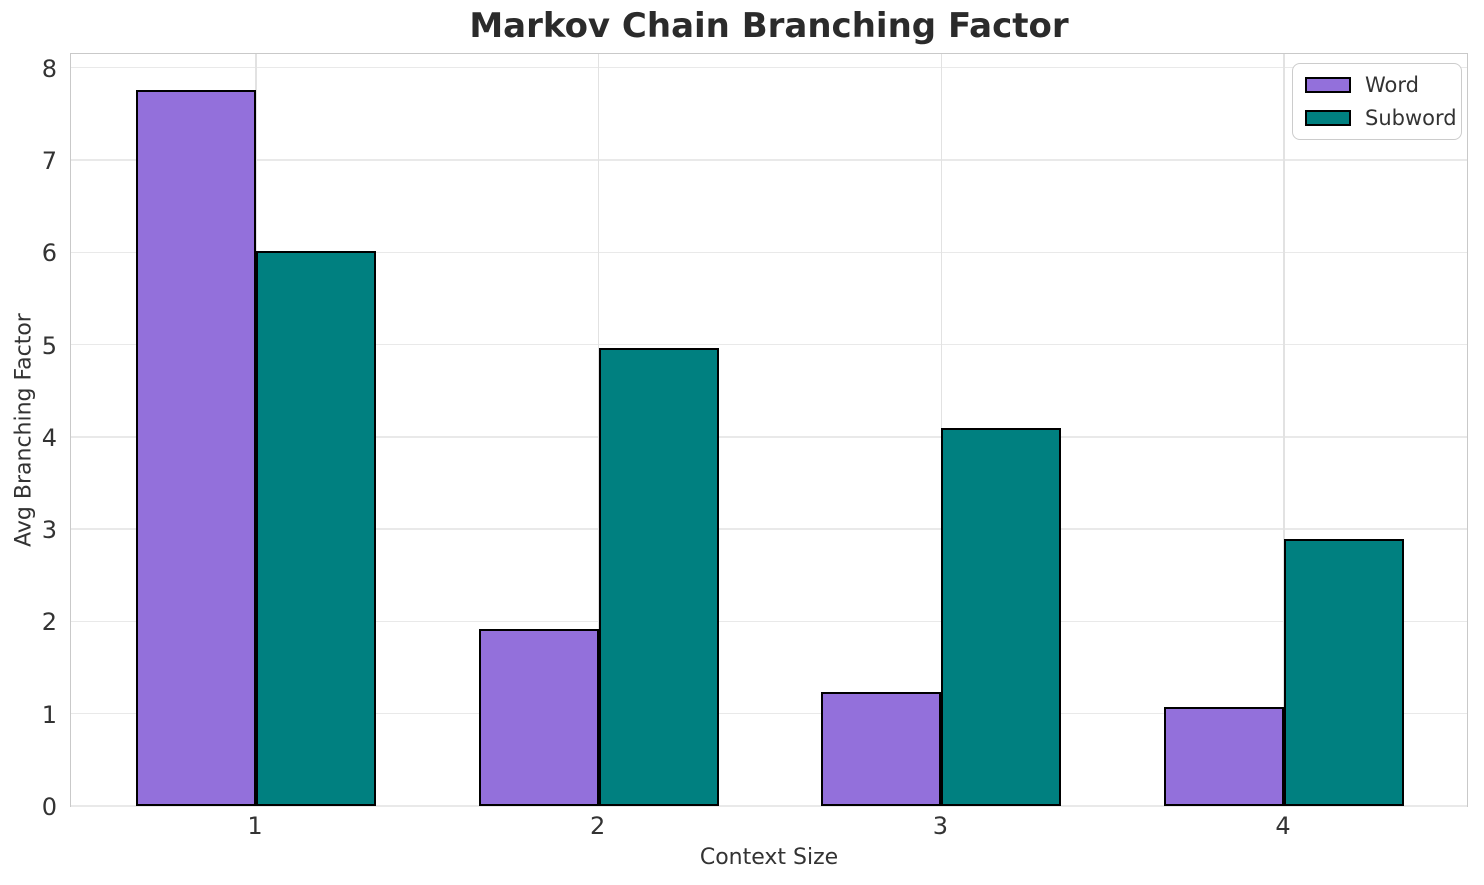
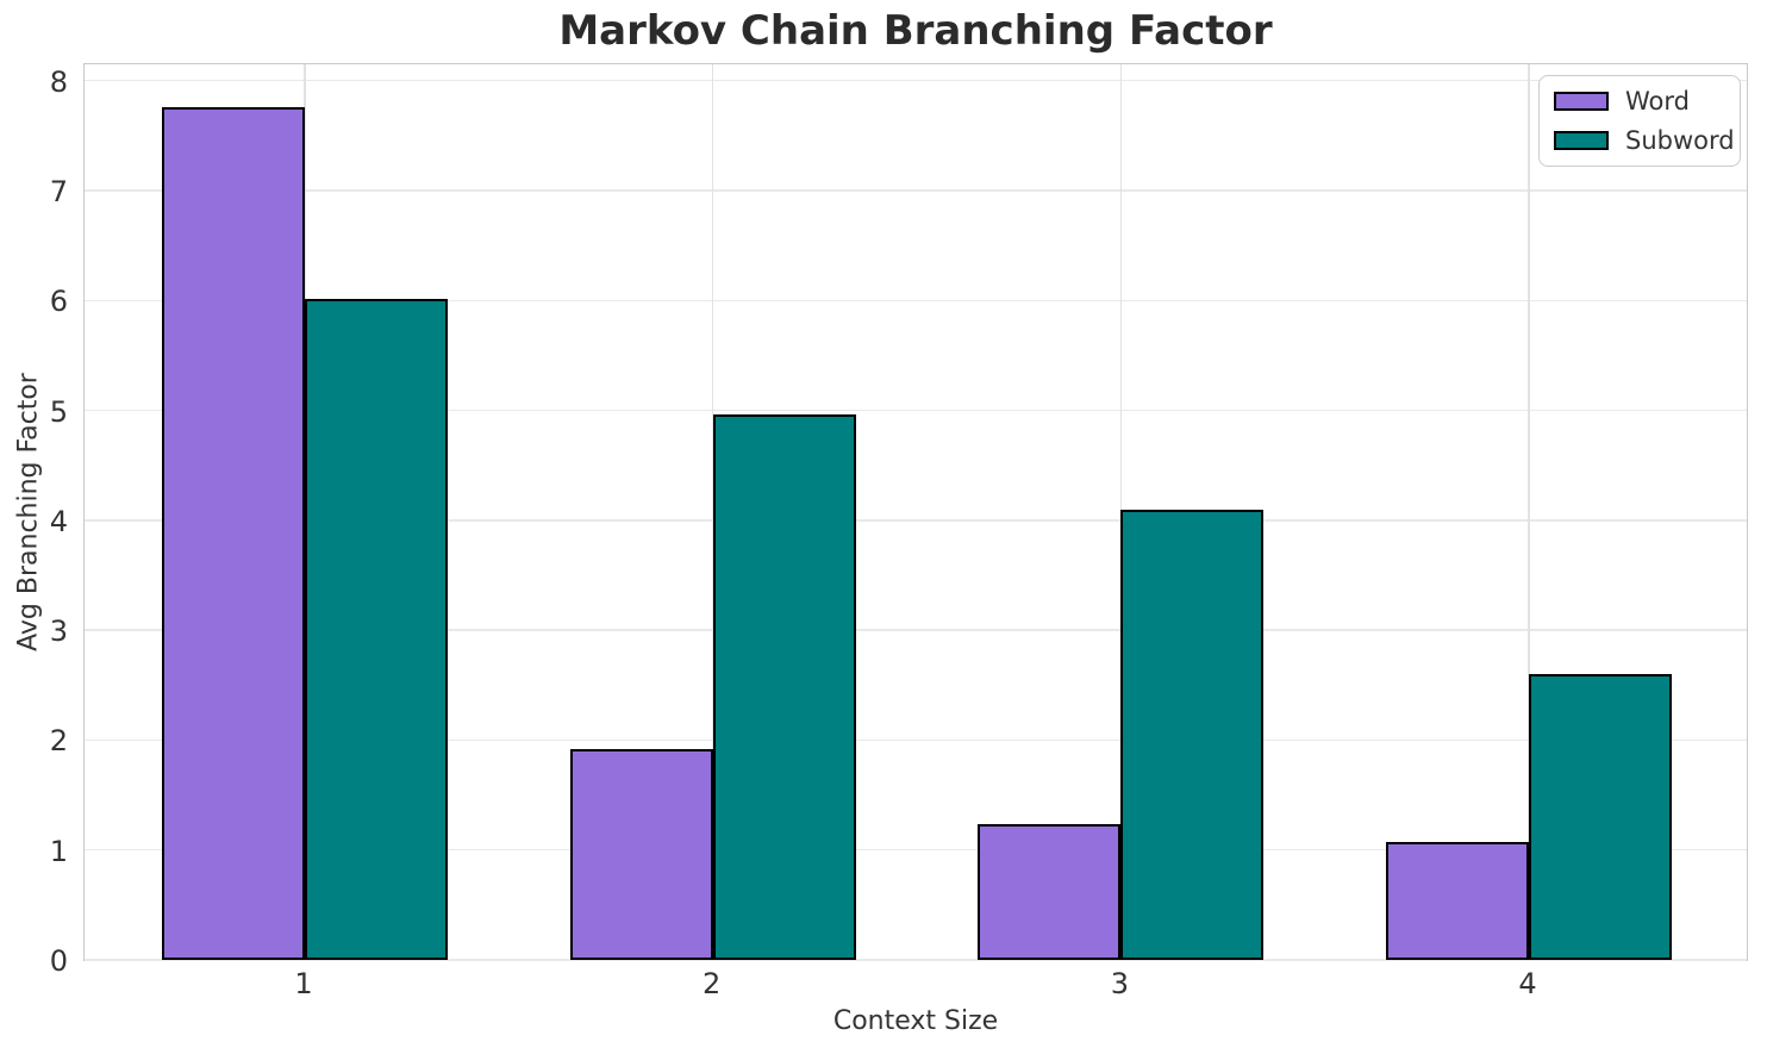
Subword/4: 2.9 -> 2.6
